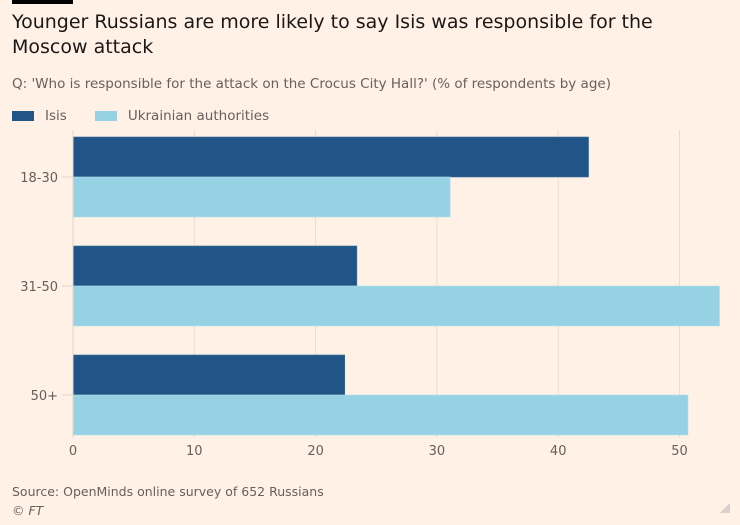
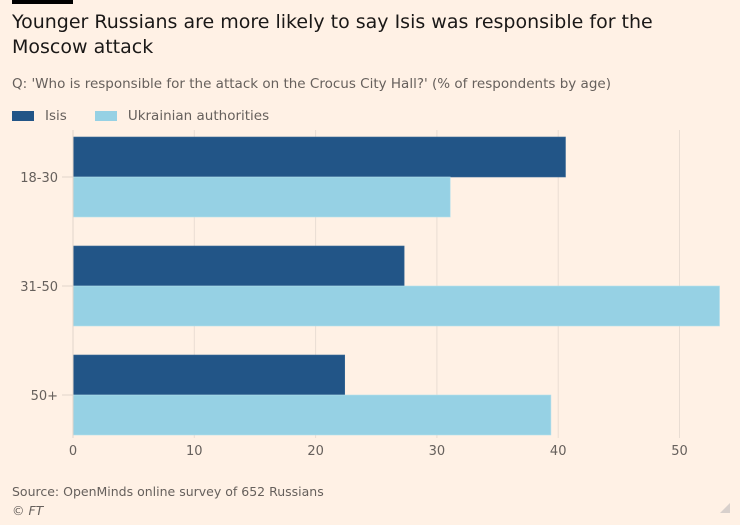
Isis/18-30: 42.5 -> 40.6
Isis/31-50: 23.4 -> 27.3
Ukrainian authorities/50+: 50.7 -> 39.4
